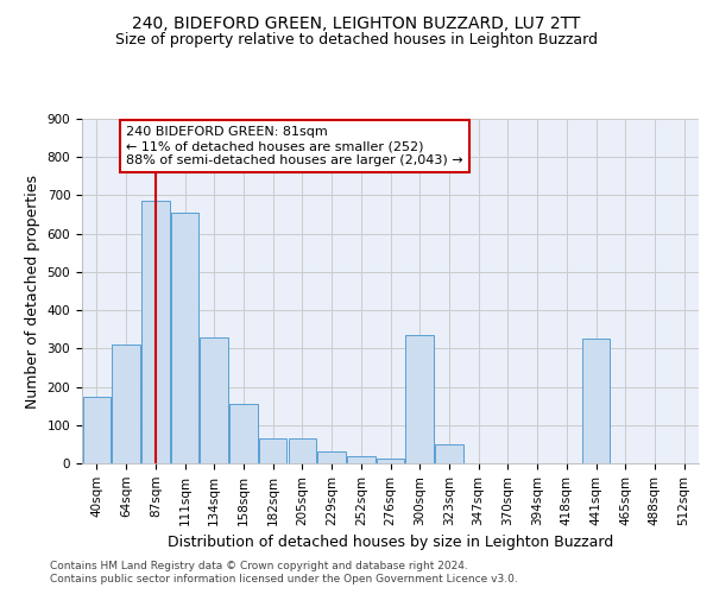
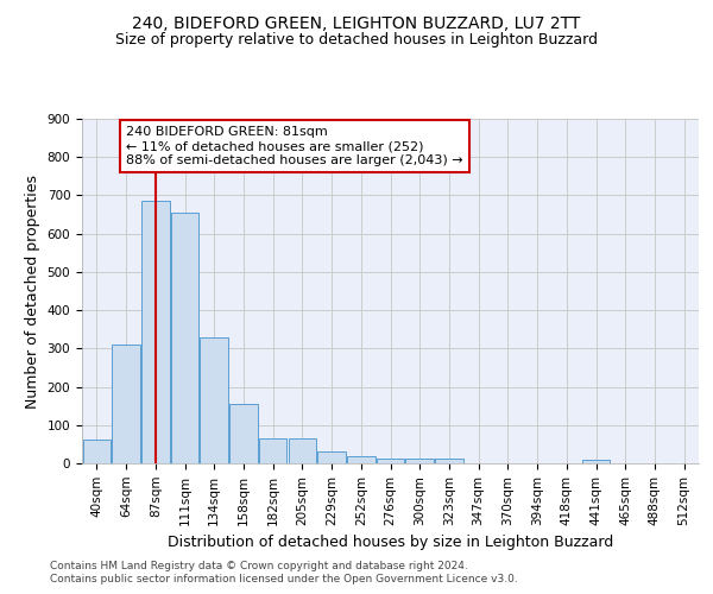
40sqm: 175 -> 62
300sqm: 335 -> 12
323sqm: 50 -> 12
441sqm: 325 -> 10
